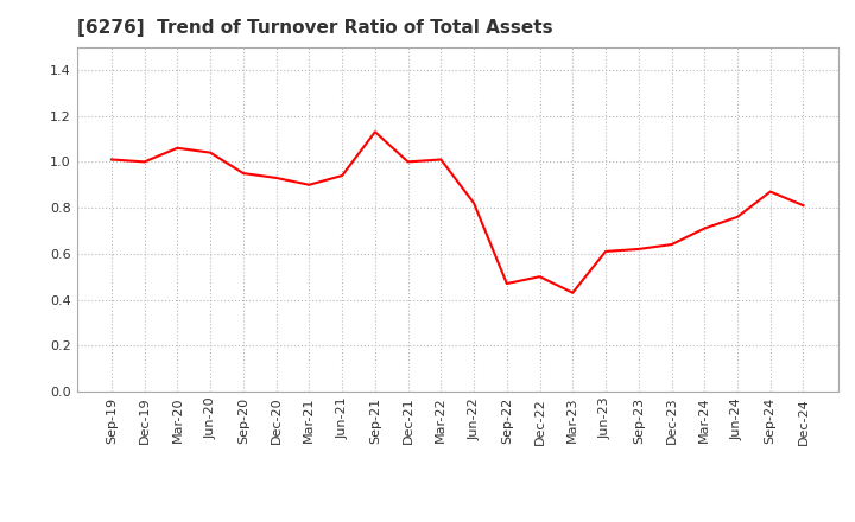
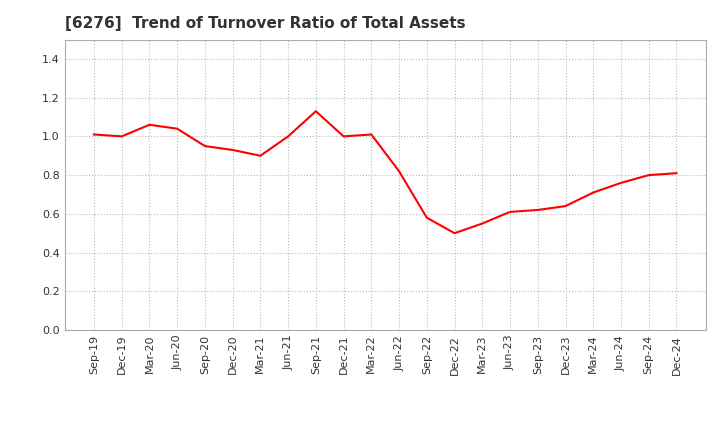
Jun-21: 0.94 -> 1.00
Sep-22: 0.47 -> 0.58
Mar-23: 0.43 -> 0.55
Sep-24: 0.87 -> 0.80
